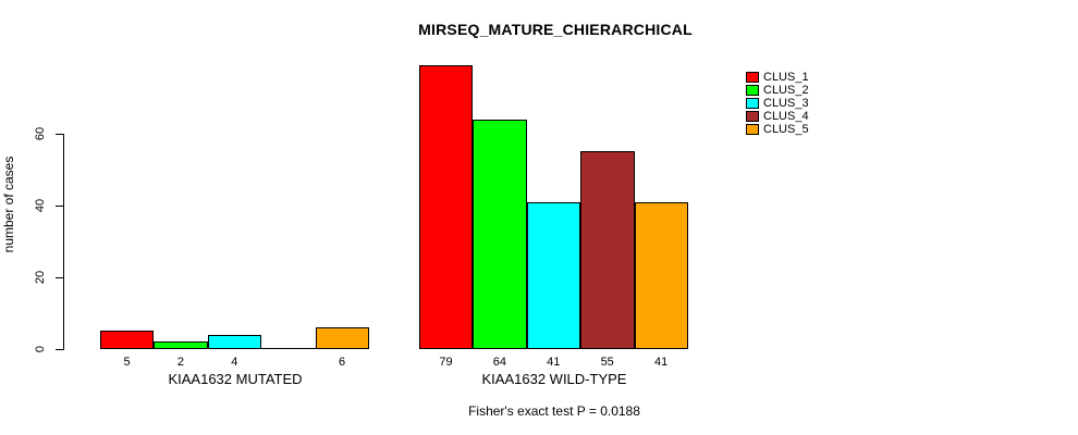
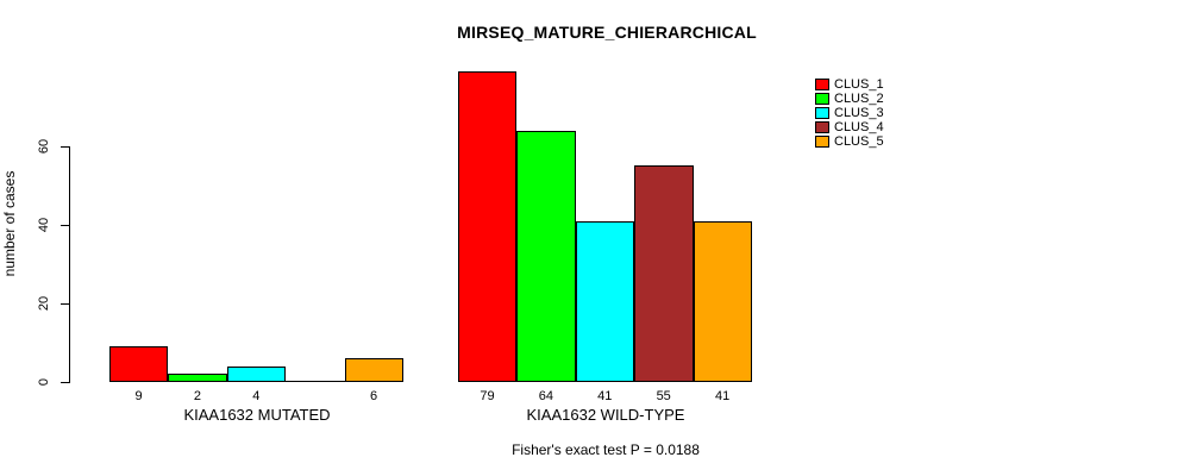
CLUS_1/KIAA1632 MUTATED: 5 -> 9
